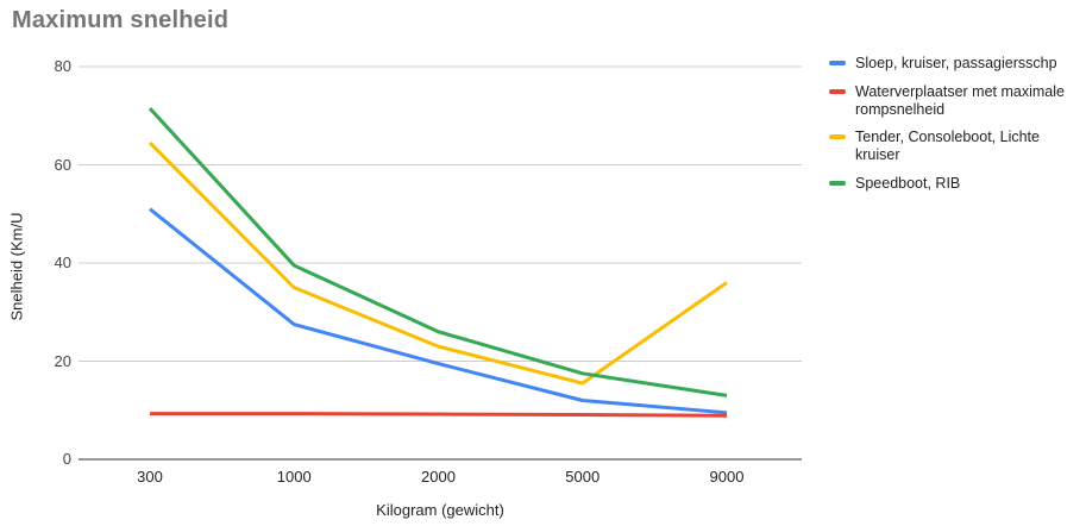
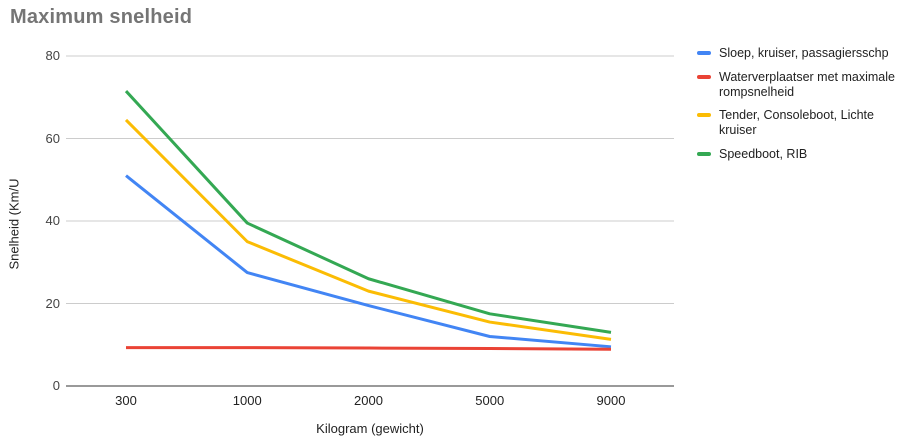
Tender, Consoleboot, Lichte kruiser/9000: 36 -> 11
